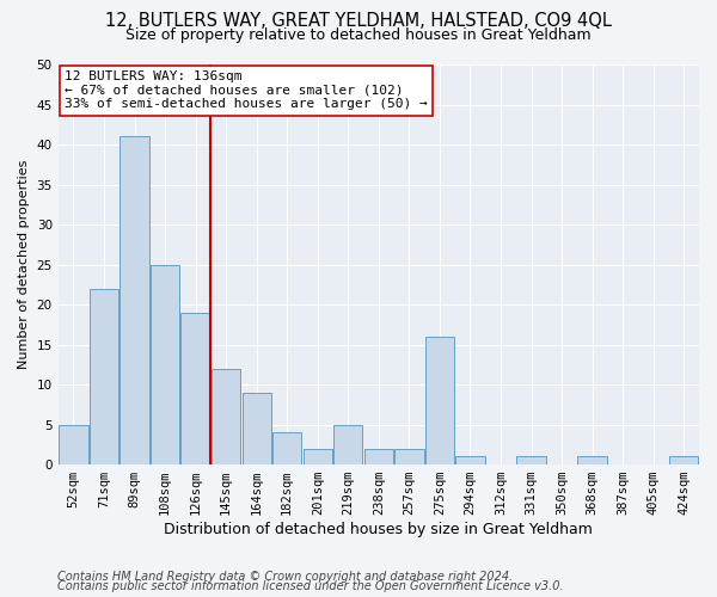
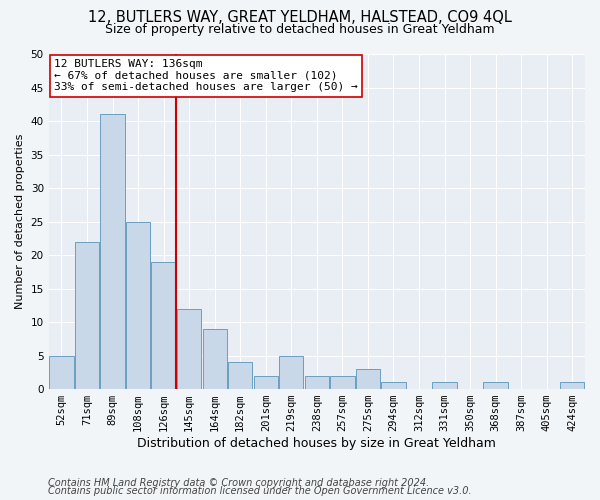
275sqm: 16 -> 3
